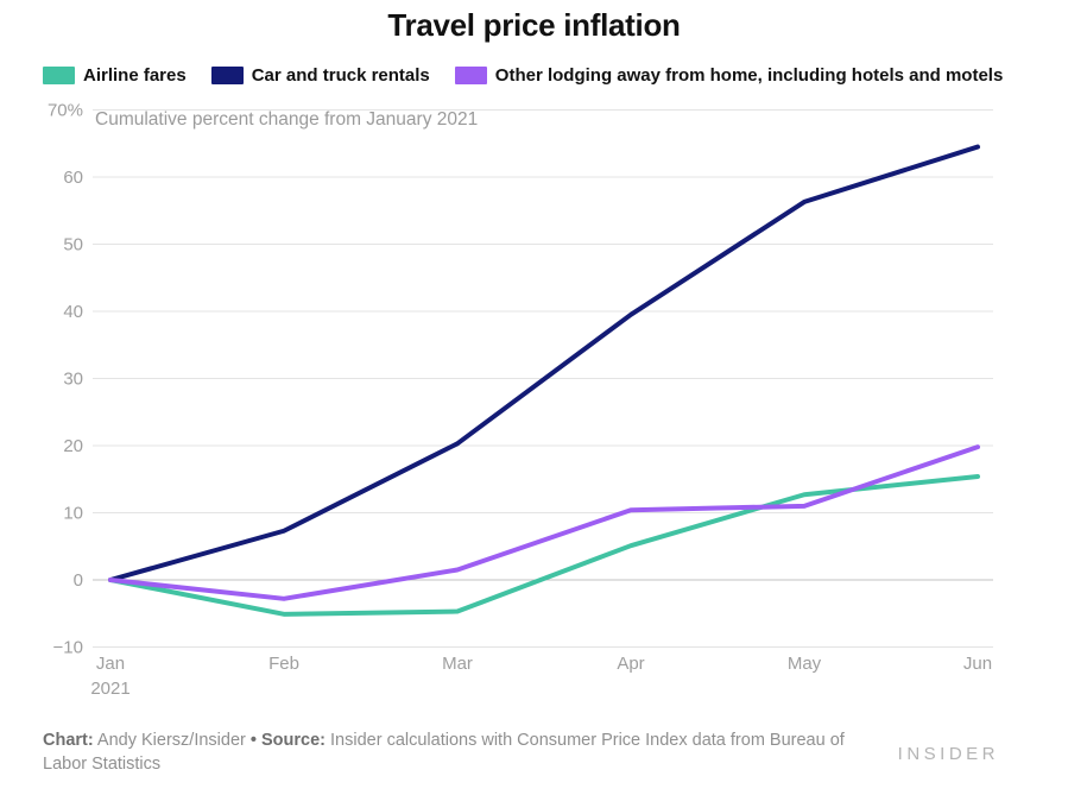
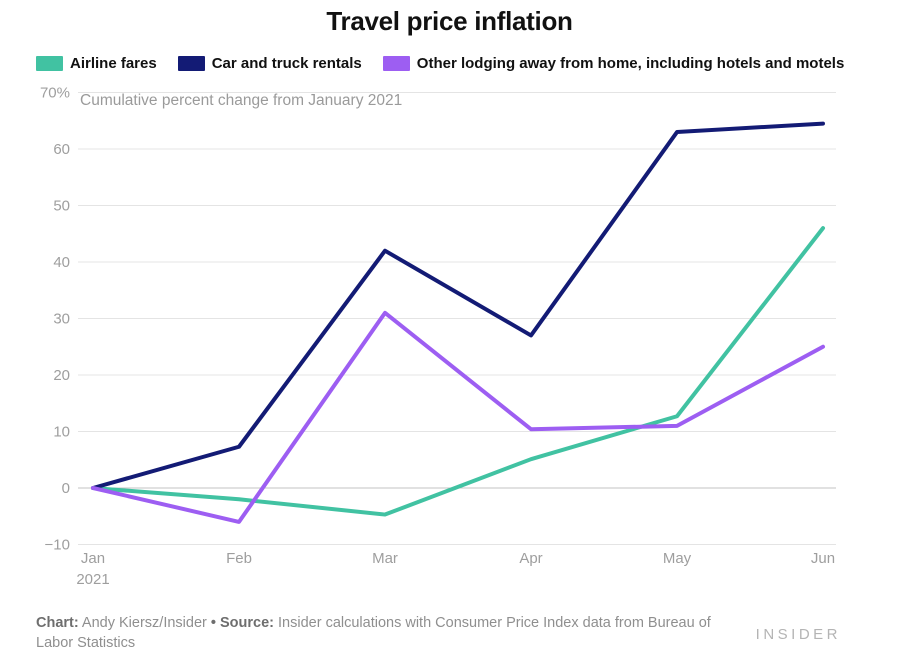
Airline fares/Feb: -5% -> -2%
Other lodging away from home, including hotels and motels/Feb: -3% -> -6%
Car and truck rentals/Mar: 20% -> 42%
Other lodging away from home, including hotels and motels/Mar: 2% -> 31%
Car and truck rentals/Apr: 40% -> 27%
Car and truck rentals/May: 56% -> 63%
Airline fares/Jun: 15% -> 46%
Other lodging away from home, including hotels and motels/Jun: 20% -> 25%
